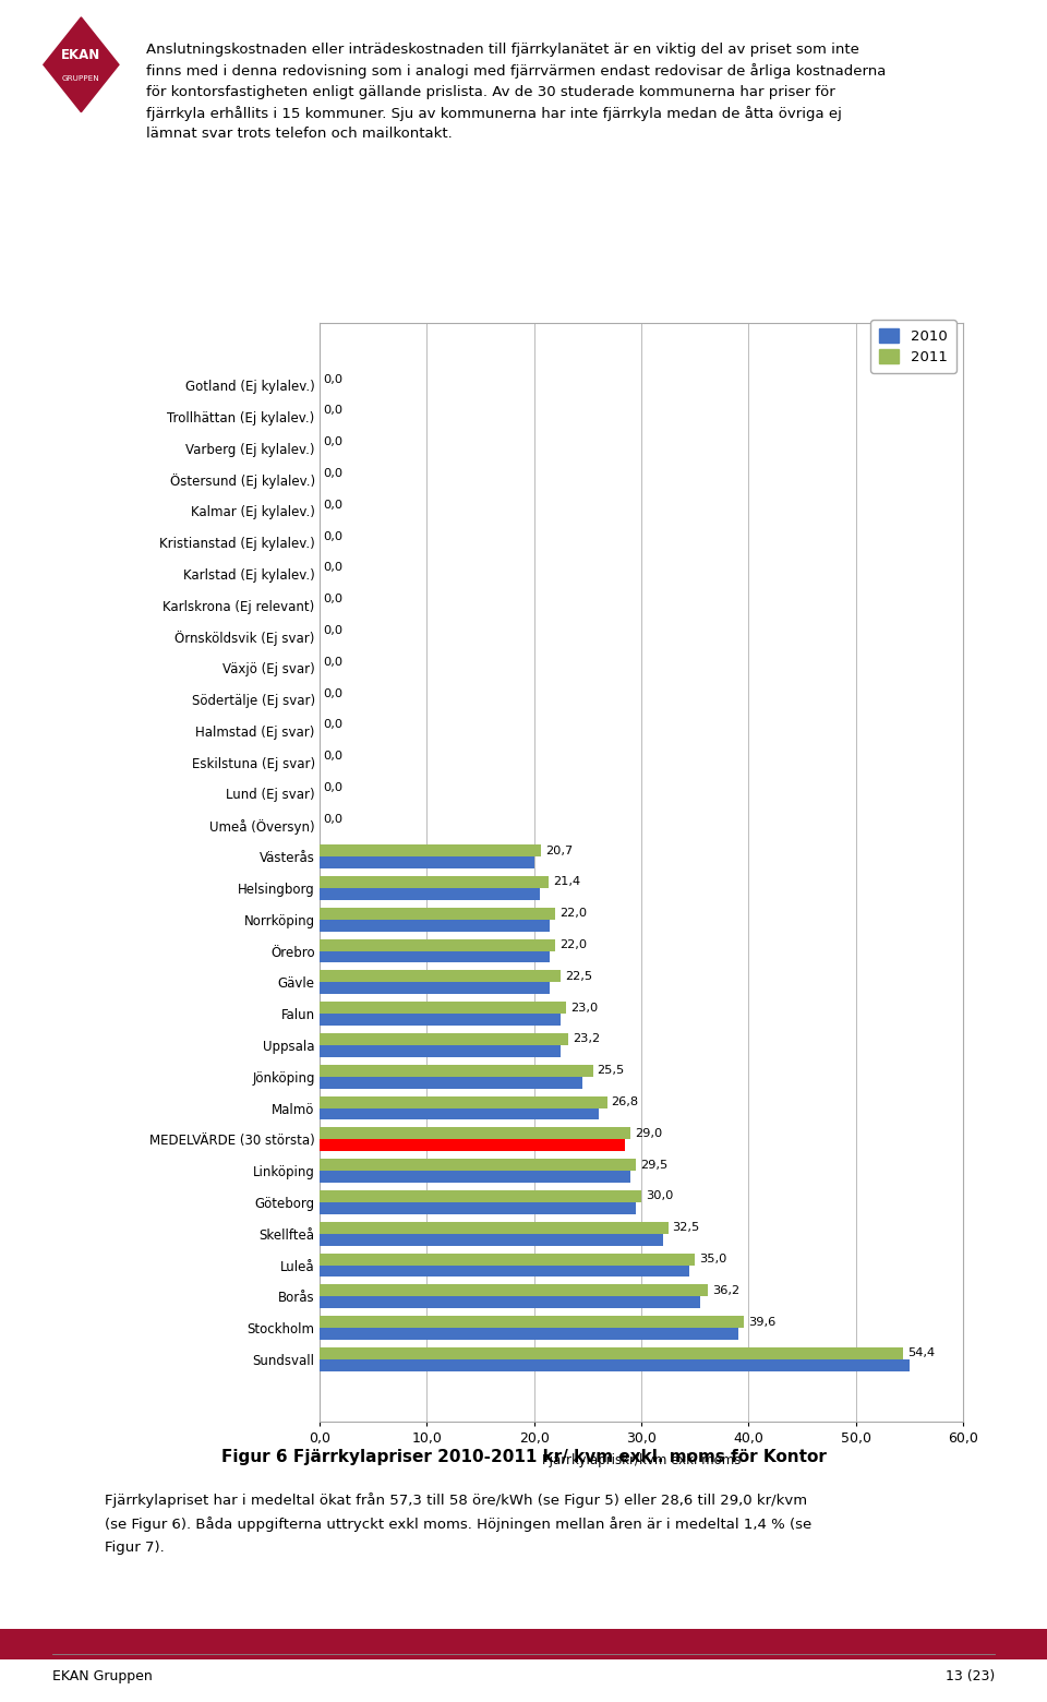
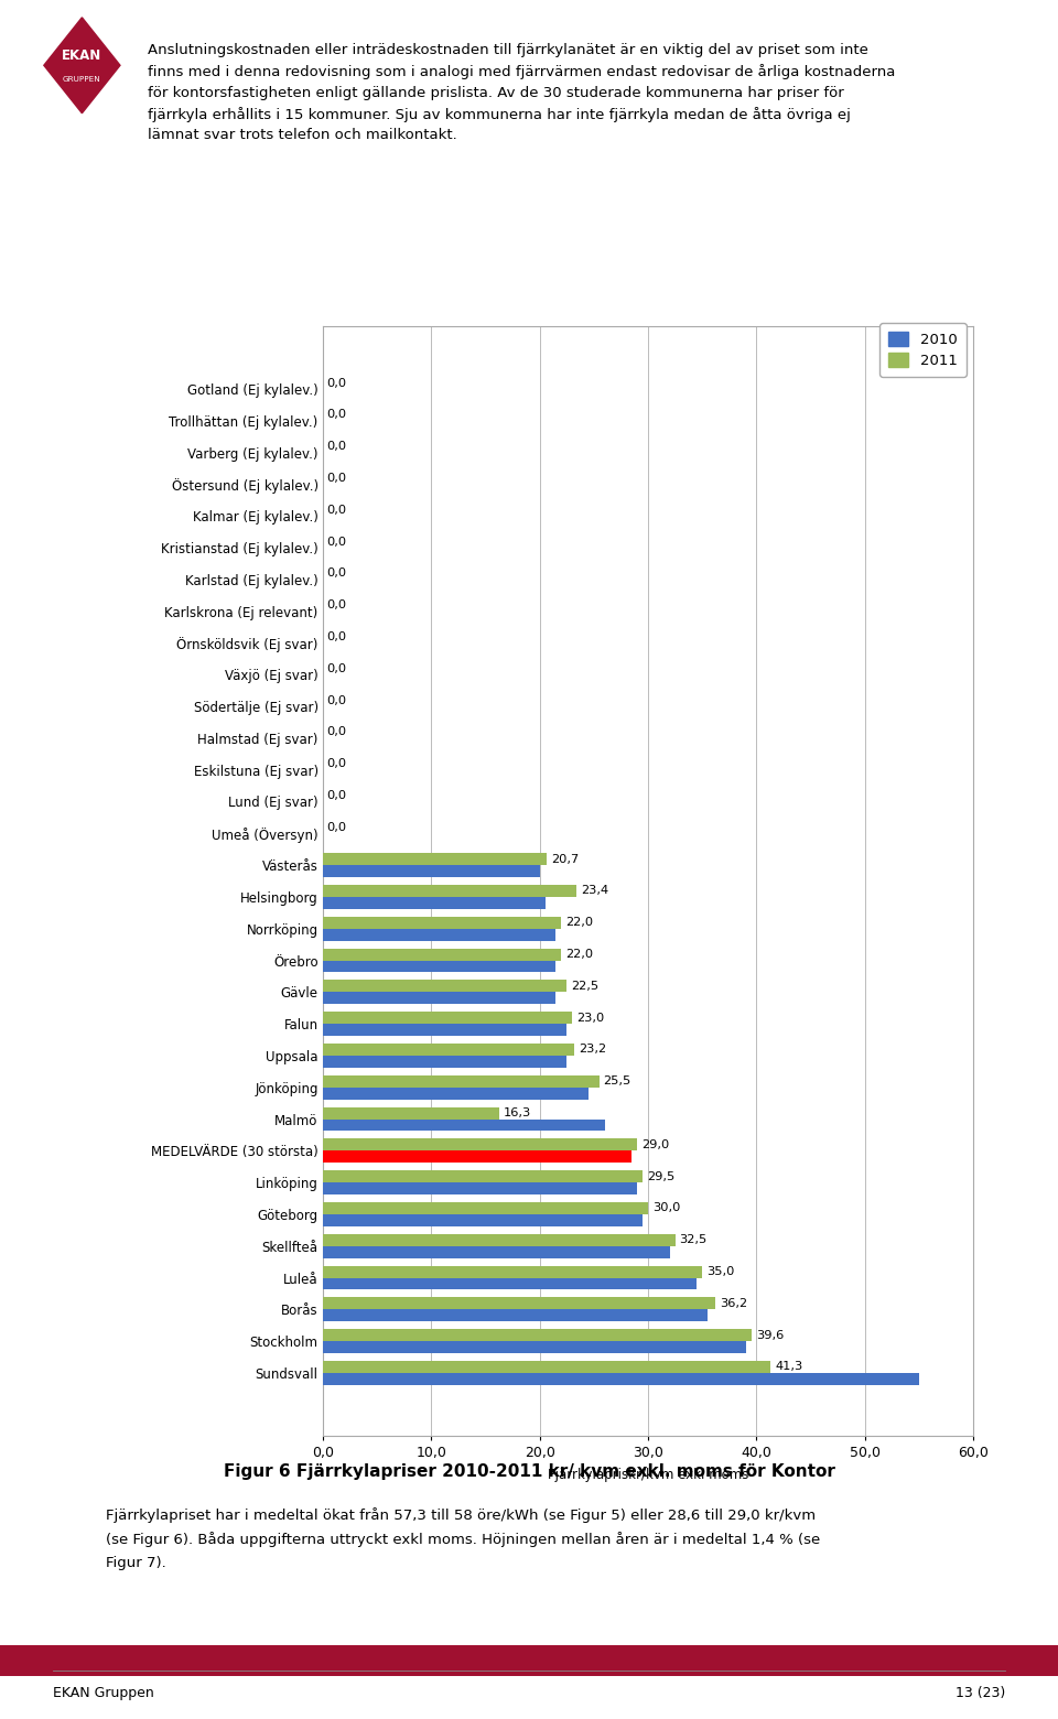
2011/Helsingborg: 21,4 -> 23,4
2011/Malmö: 26,8 -> 16,3
2011/Sundsvall: 54,4 -> 41,3
